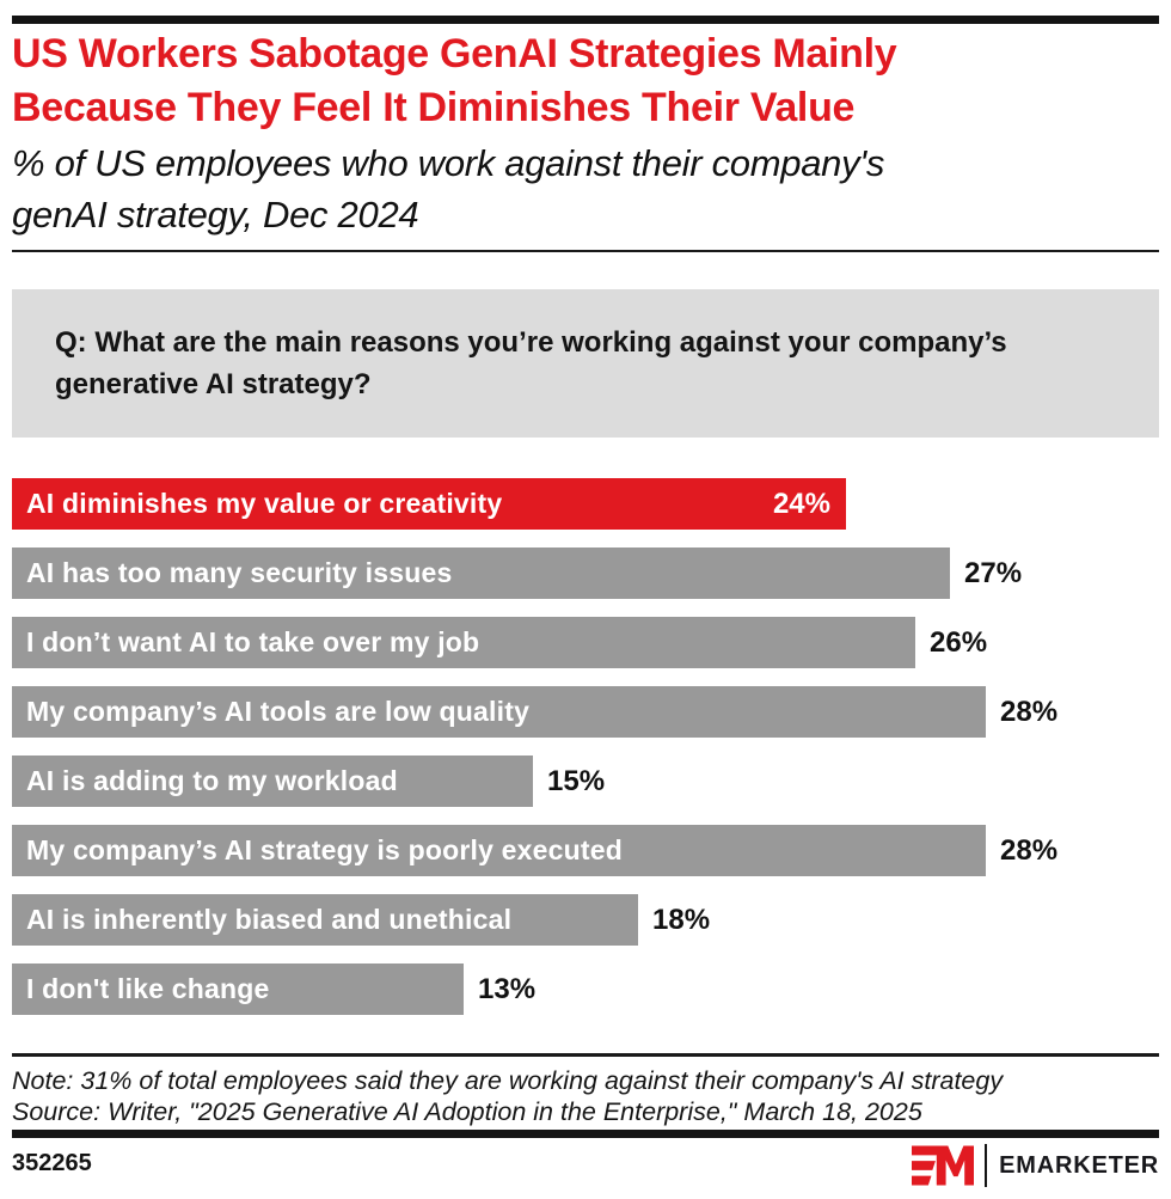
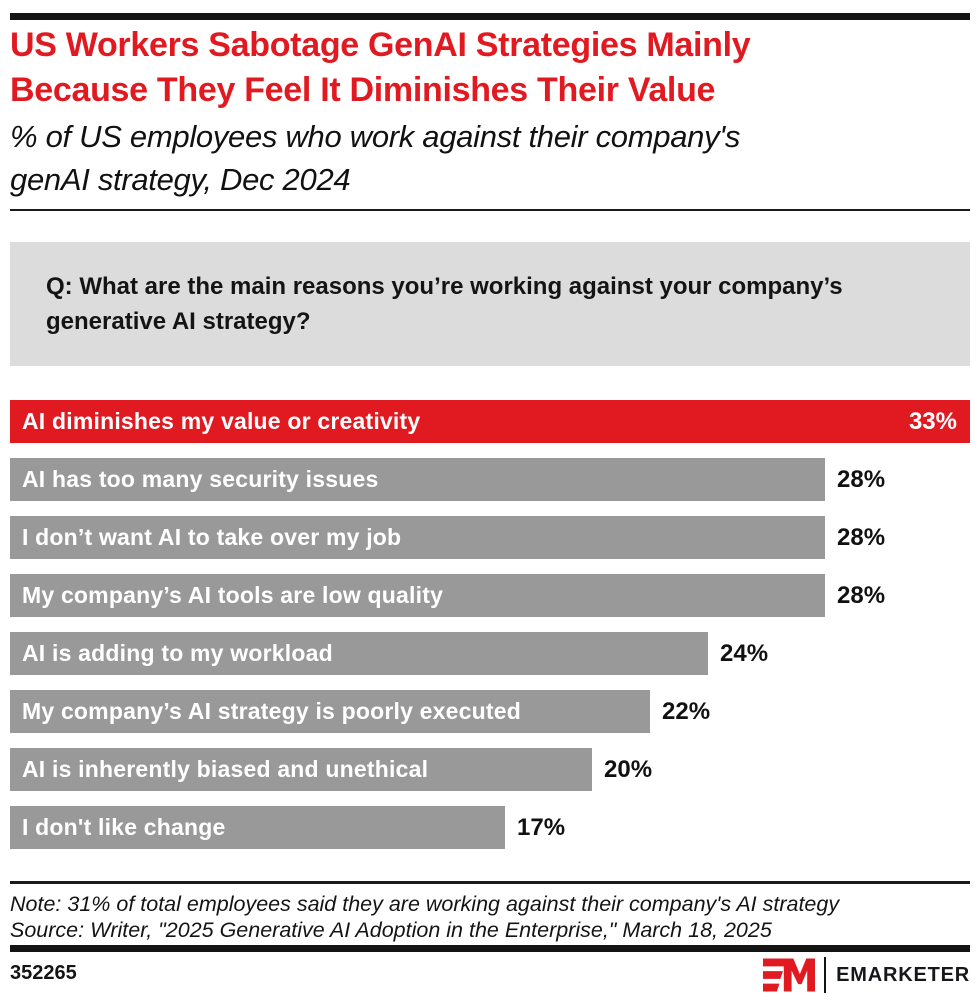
AI diminishes my value or creativity: 24% -> 33%
AI has too many security issues: 27% -> 28%
I don’t want AI to take over my job: 26% -> 28%
AI is adding to my workload: 15% -> 24%
My company’s AI strategy is poorly executed: 28% -> 22%
AI is inherently biased and unethical: 18% -> 20%
I don't like change: 13% -> 17%
